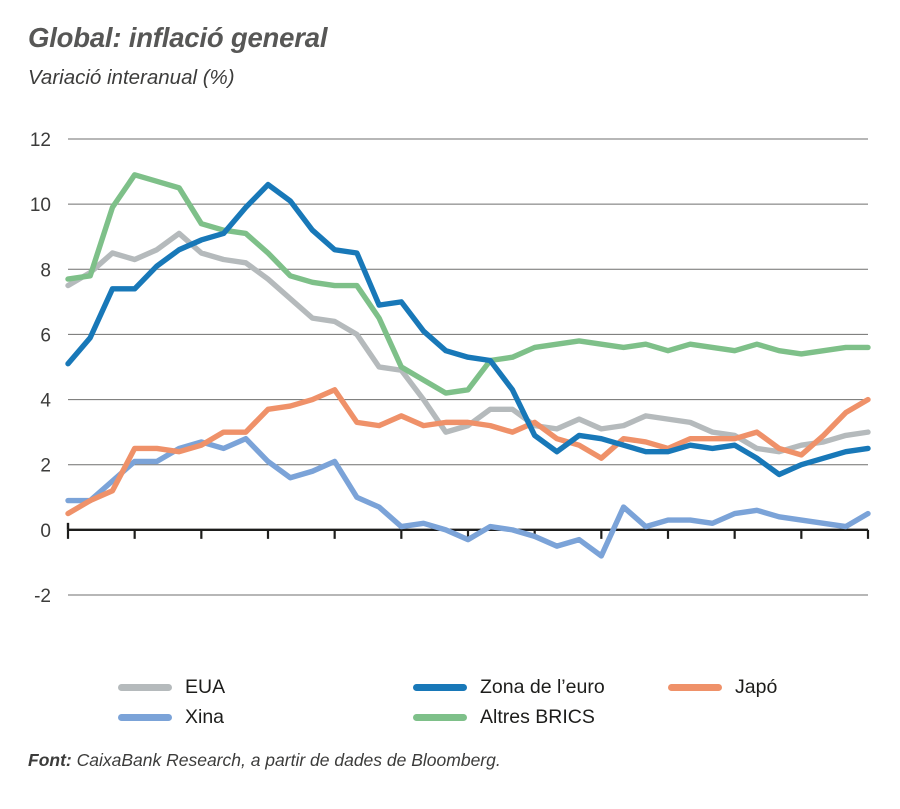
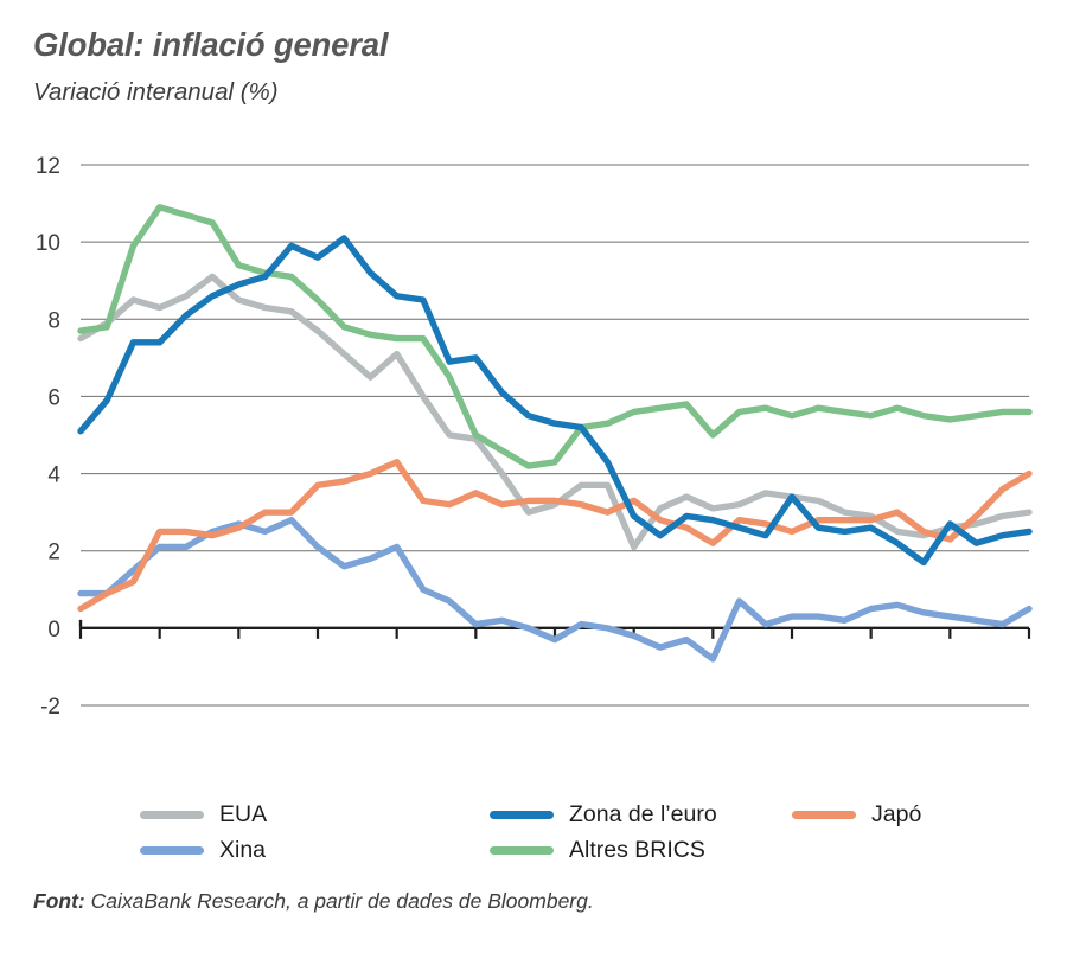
Zona de l’euro/10/22: 10.6 -> 9.6
EUA/01/23: 6.4 -> 7.1
EUA/10/23: 3.2 -> 2.1
Altres BRICS/01/24: 5.7 -> 5.0
Zona de l’euro/04/24: 2.4 -> 3.4
Zona de l’euro/10/24: 2.0 -> 2.7
